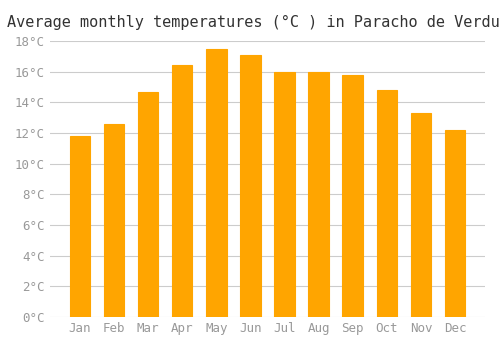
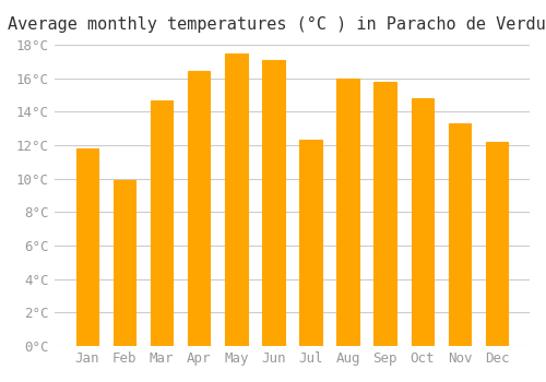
Feb: 12.6°C -> 9.9°C
Jul: 16.0°C -> 12.3°C
